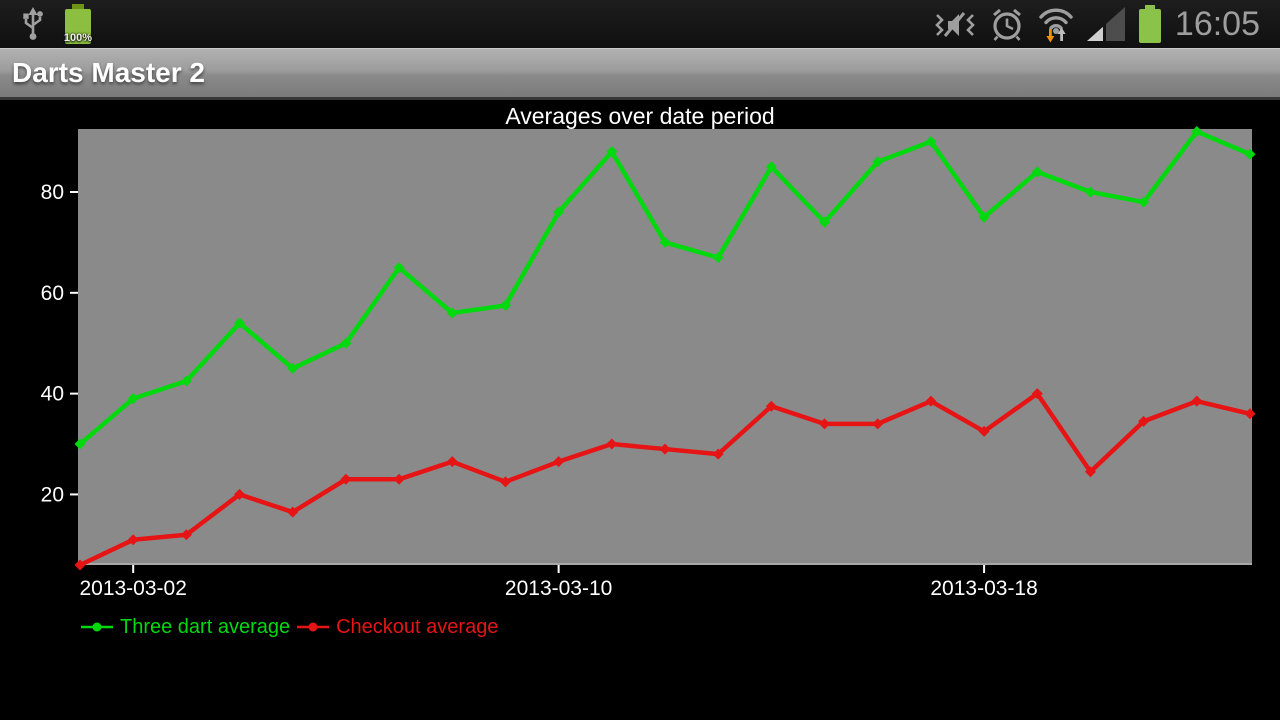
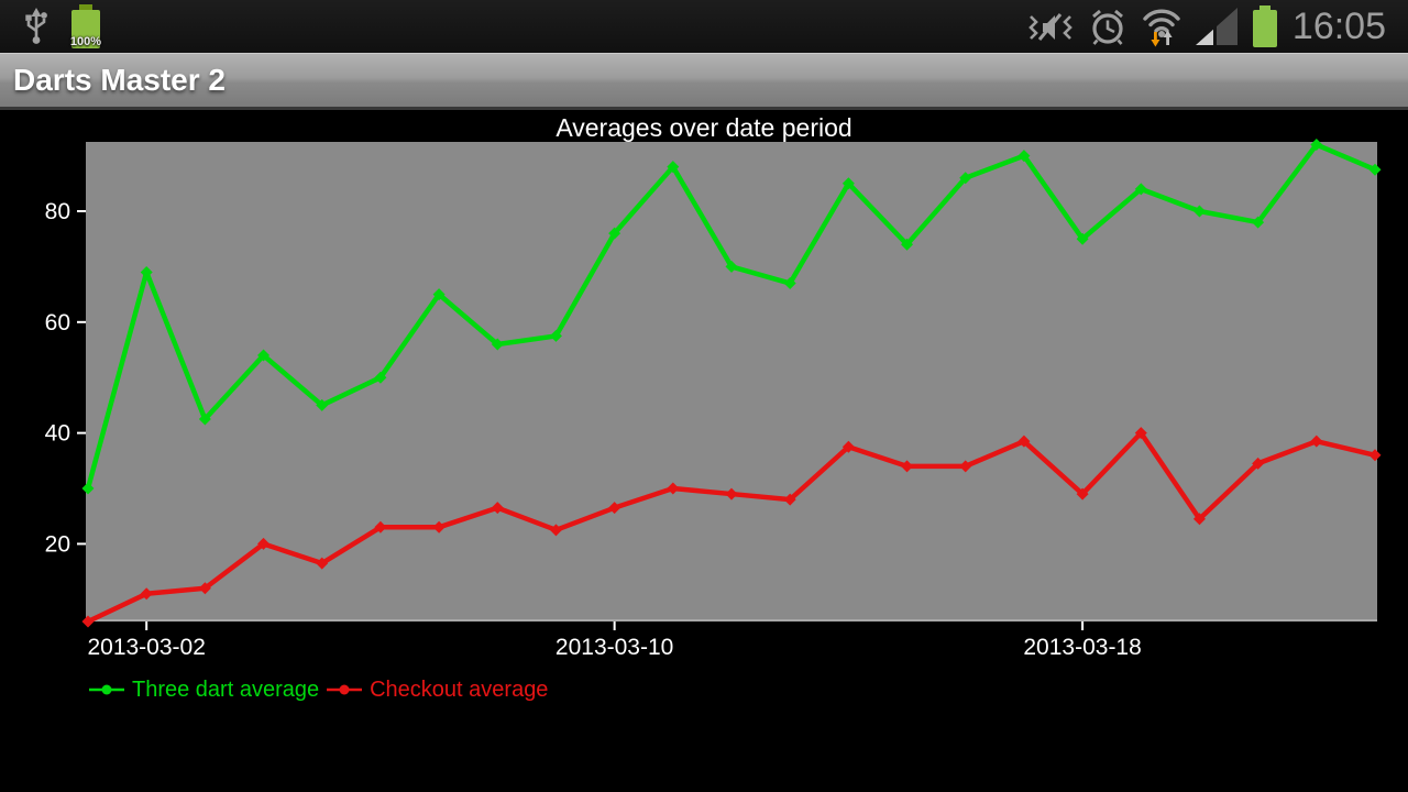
Three dart average/2013-03-02: 39 -> 69
Checkout average/2013-03-18: 32 -> 29
